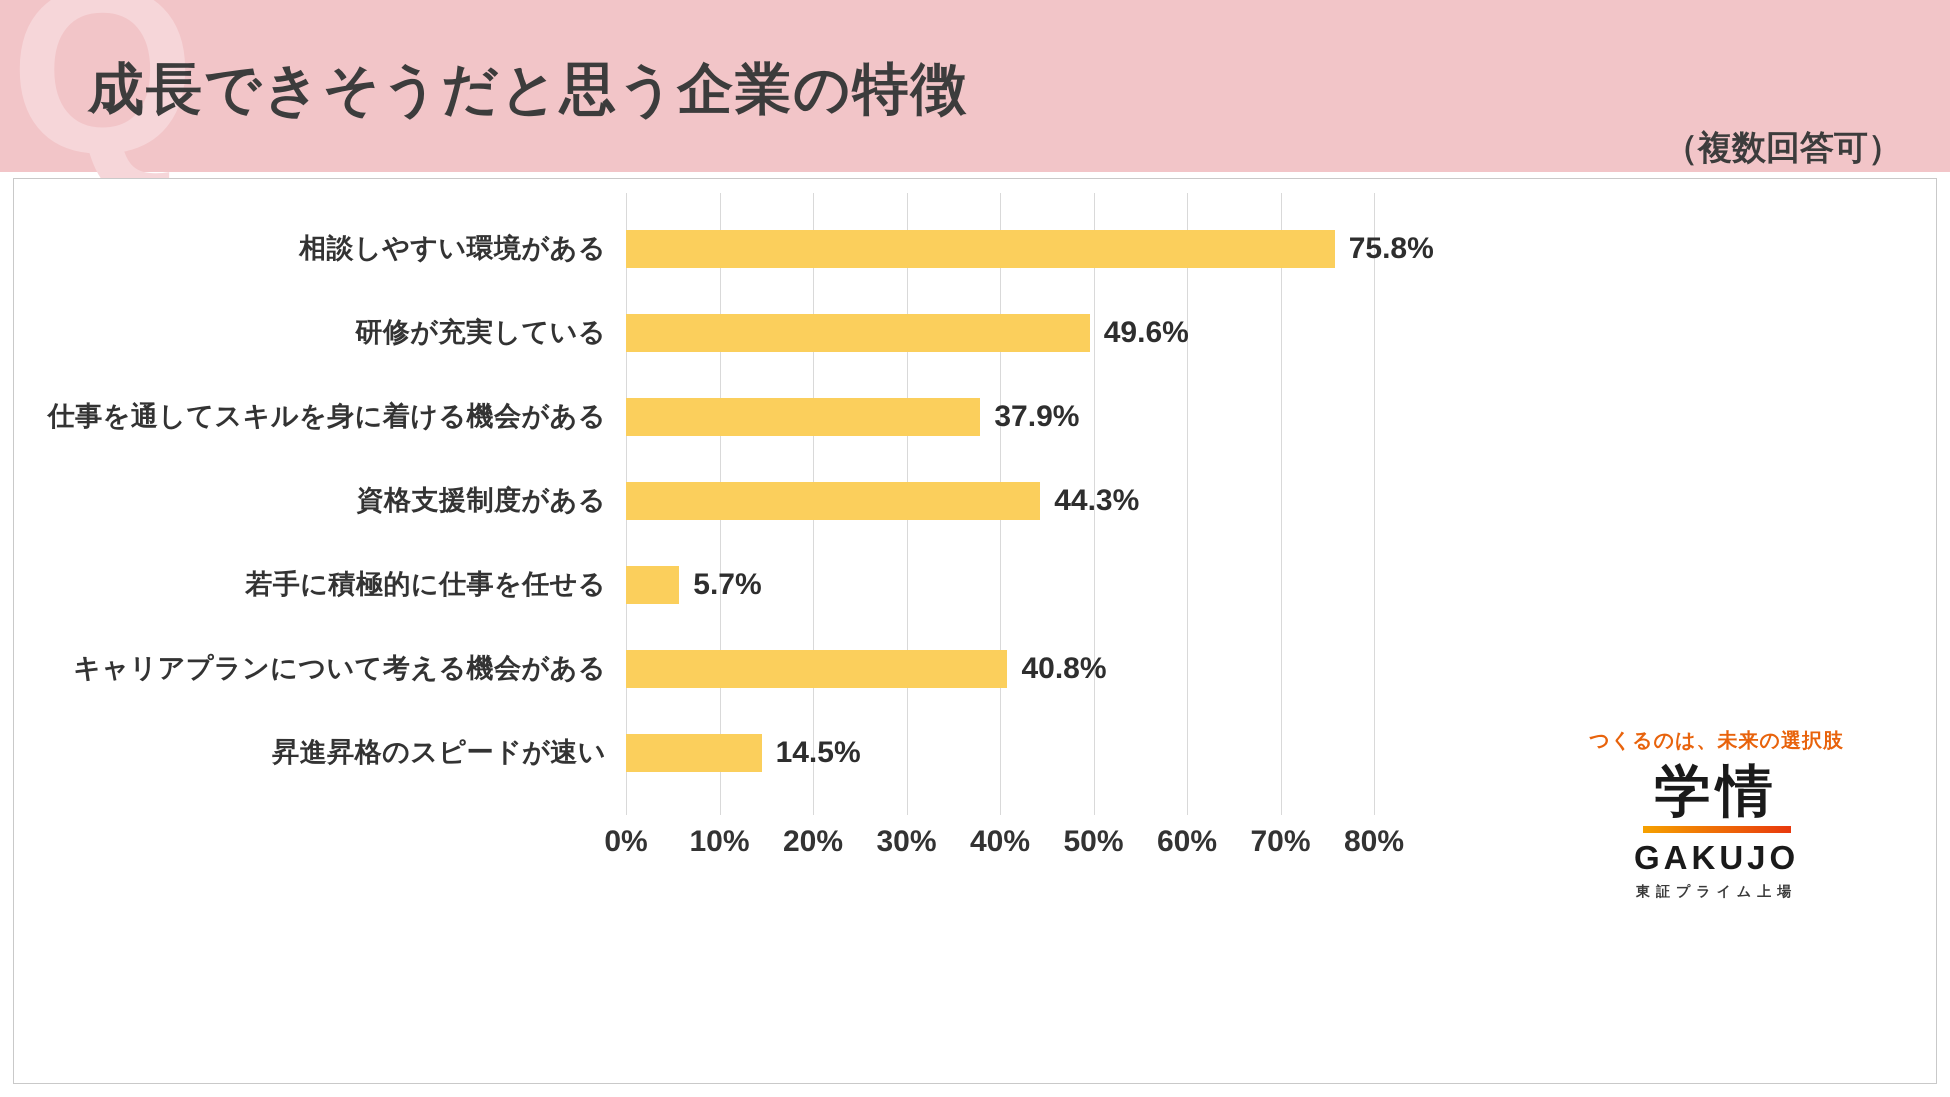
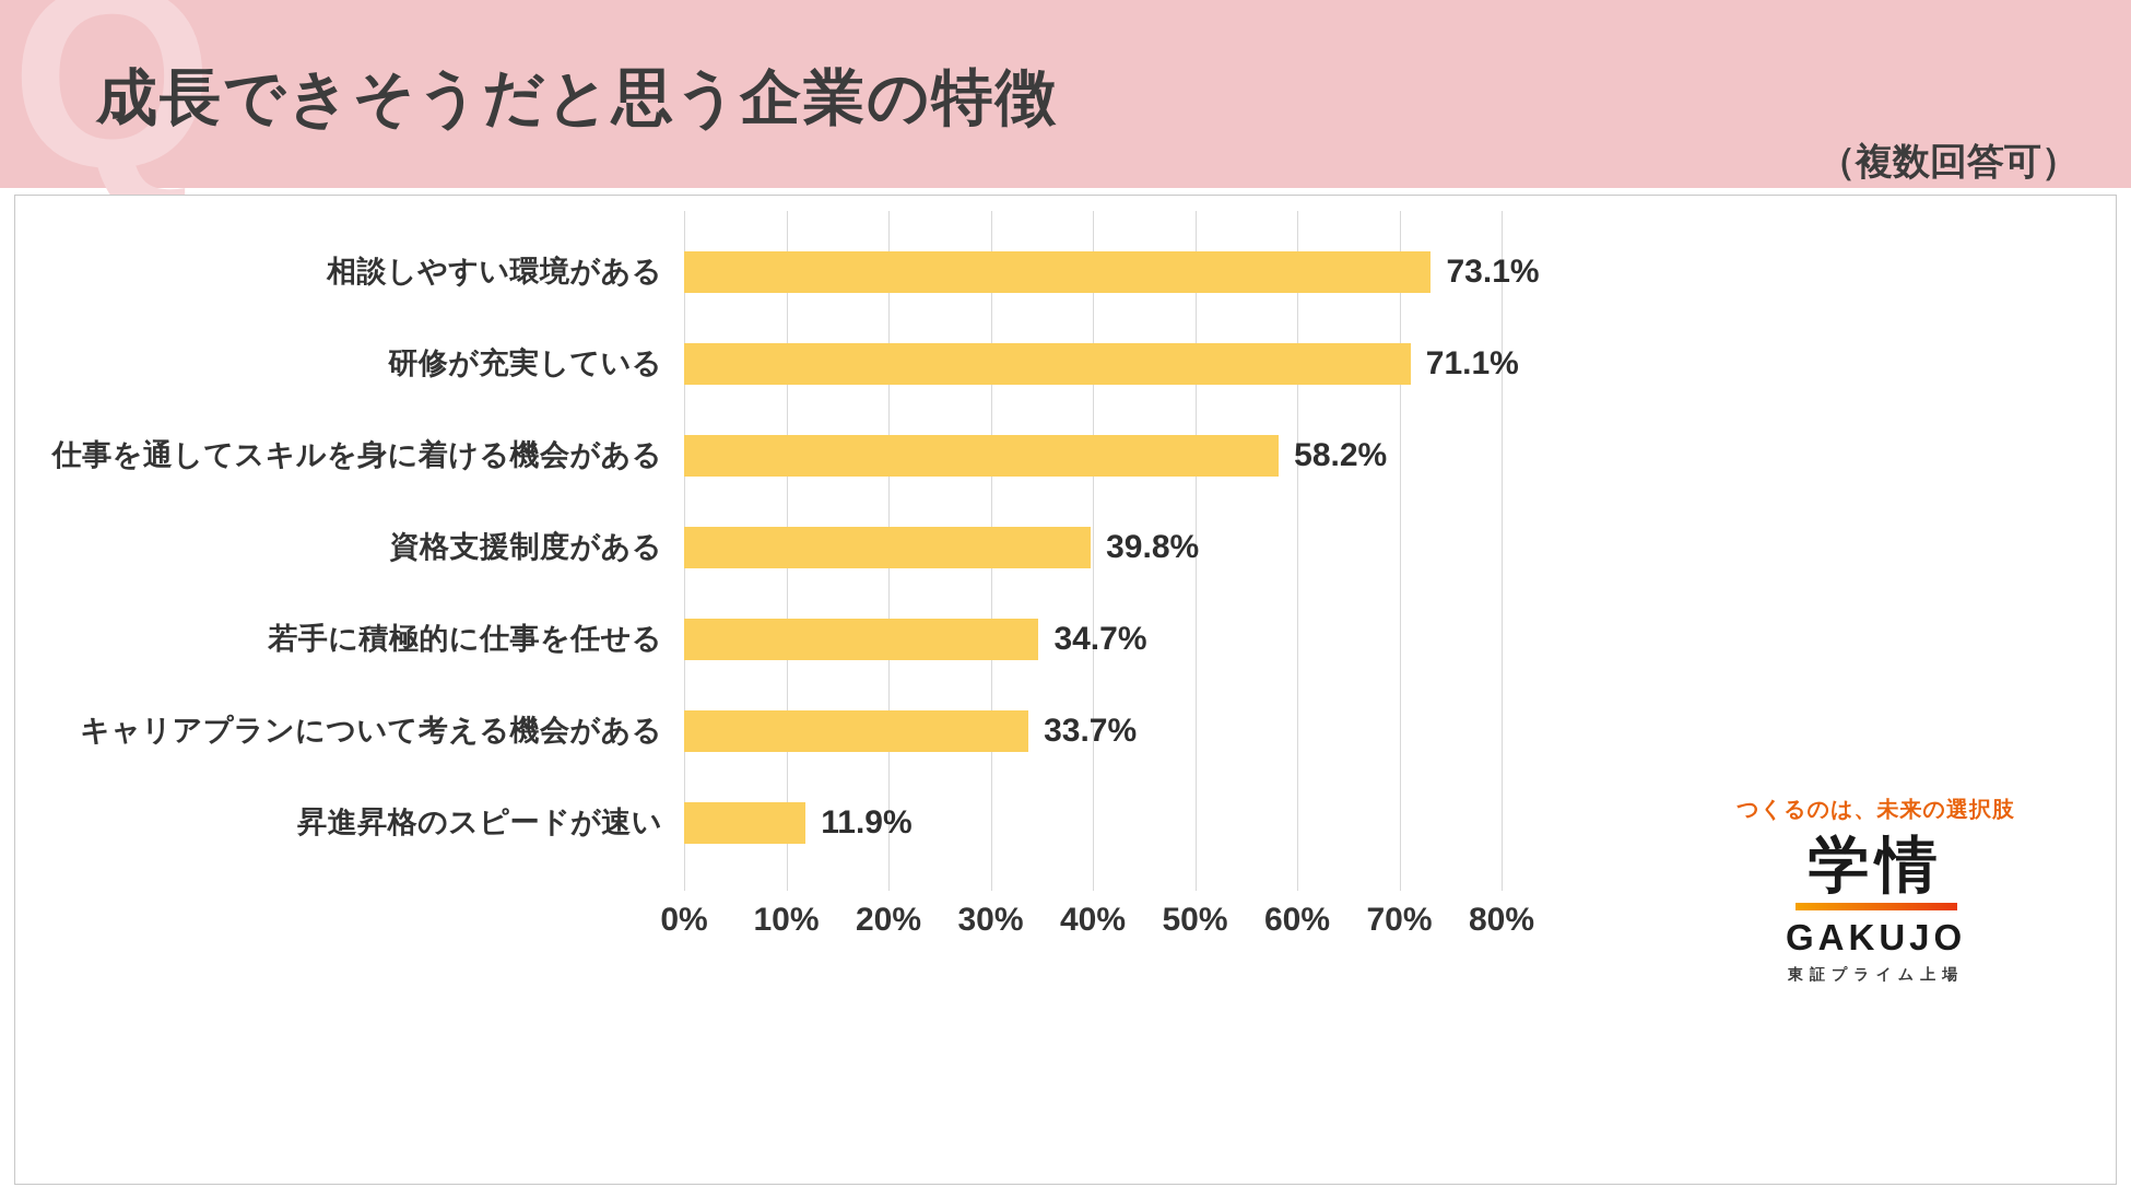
相談しやすい環境がある: 75.8% -> 73.1%
研修が充実している: 49.6% -> 71.1%
仕事を通してスキルを身に着ける機会がある: 37.9% -> 58.2%
資格支援制度がある: 44.3% -> 39.8%
若手に積極的に仕事を任せる: 5.7% -> 34.7%
キャリアプランについて考える機会がある: 40.8% -> 33.7%
昇進昇格のスピードが速い: 14.5% -> 11.9%
